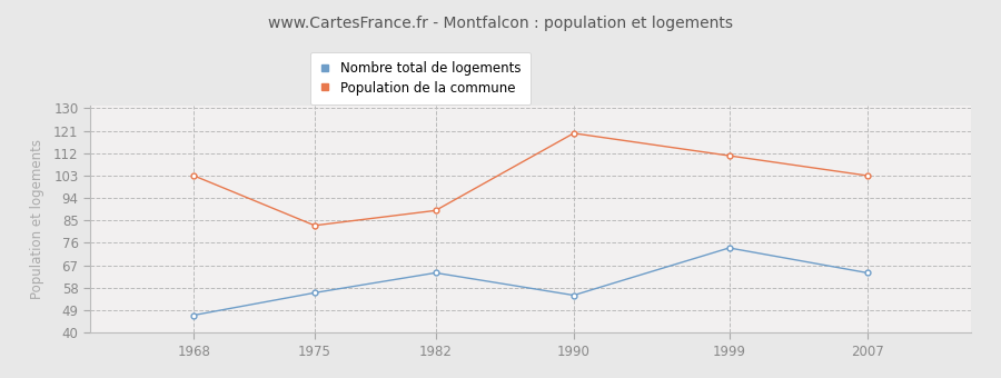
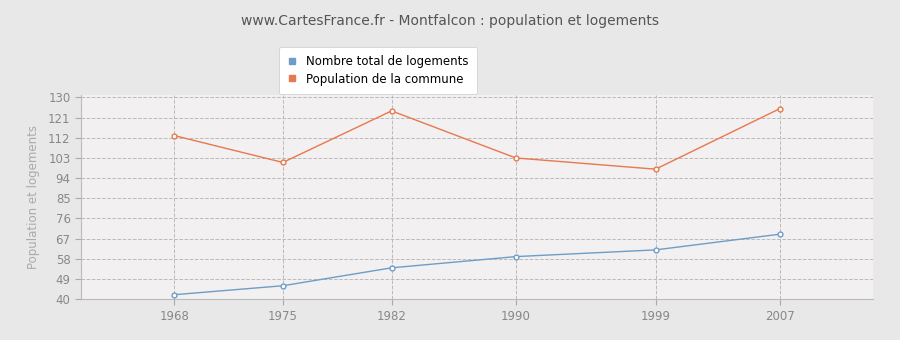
Nombre total de logements/1968: 47 -> 42
Population de la commune/1968: 103 -> 113
Nombre total de logements/1975: 56 -> 46
Population de la commune/1975: 83 -> 101
Nombre total de logements/1982: 64 -> 54
Population de la commune/1982: 89 -> 124
Nombre total de logements/1990: 55 -> 59
Population de la commune/1990: 120 -> 103
Nombre total de logements/1999: 74 -> 62
Population de la commune/1999: 111 -> 98
Nombre total de logements/2007: 64 -> 69
Population de la commune/2007: 103 -> 125
